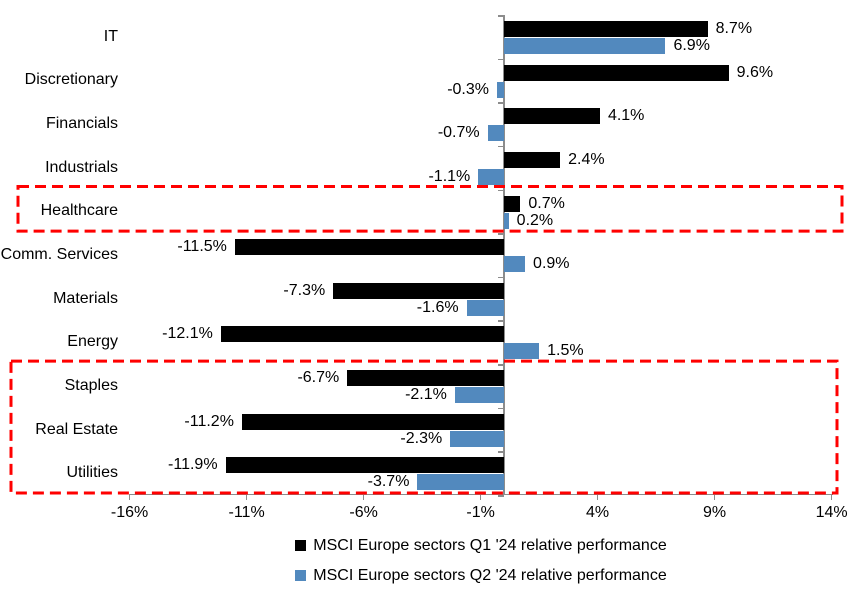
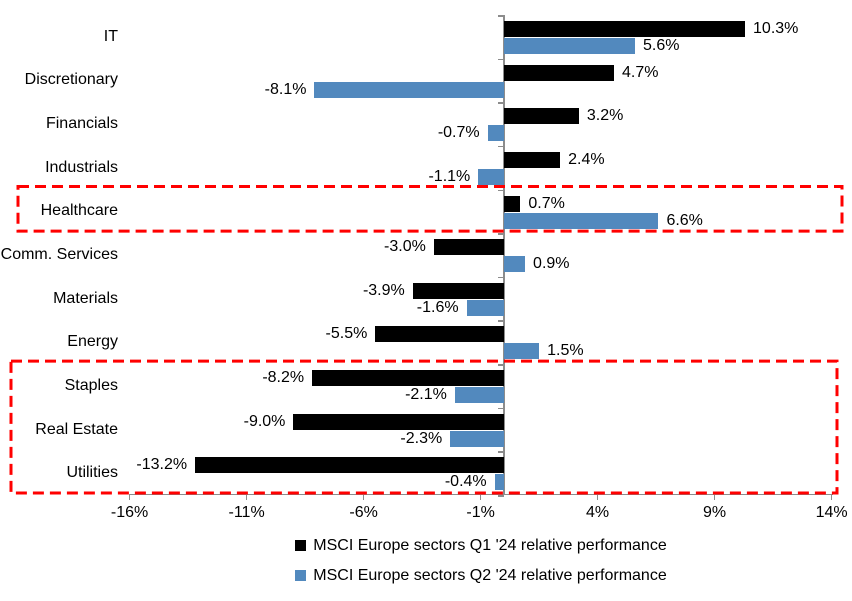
MSCI Europe sectors Q1 '24 relative performance/IT: 8.7% -> 10.3%
MSCI Europe sectors Q2 '24 relative performance/IT: 6.9% -> 5.6%
MSCI Europe sectors Q1 '24 relative performance/Discretionary: 9.6% -> 4.7%
MSCI Europe sectors Q2 '24 relative performance/Discretionary: -0.3% -> -8.1%
MSCI Europe sectors Q1 '24 relative performance/Financials: 4.1% -> 3.2%
MSCI Europe sectors Q2 '24 relative performance/Healthcare: 0.2% -> 6.6%
MSCI Europe sectors Q1 '24 relative performance/Comm. Services: -11.5% -> -3.0%
MSCI Europe sectors Q1 '24 relative performance/Materials: -7.3% -> -3.9%
MSCI Europe sectors Q1 '24 relative performance/Energy: -12.1% -> -5.5%
MSCI Europe sectors Q1 '24 relative performance/Staples: -6.7% -> -8.2%
MSCI Europe sectors Q1 '24 relative performance/Real Estate: -11.2% -> -9.0%
MSCI Europe sectors Q1 '24 relative performance/Utilities: -11.9% -> -13.2%
MSCI Europe sectors Q2 '24 relative performance/Utilities: -3.7% -> -0.4%
